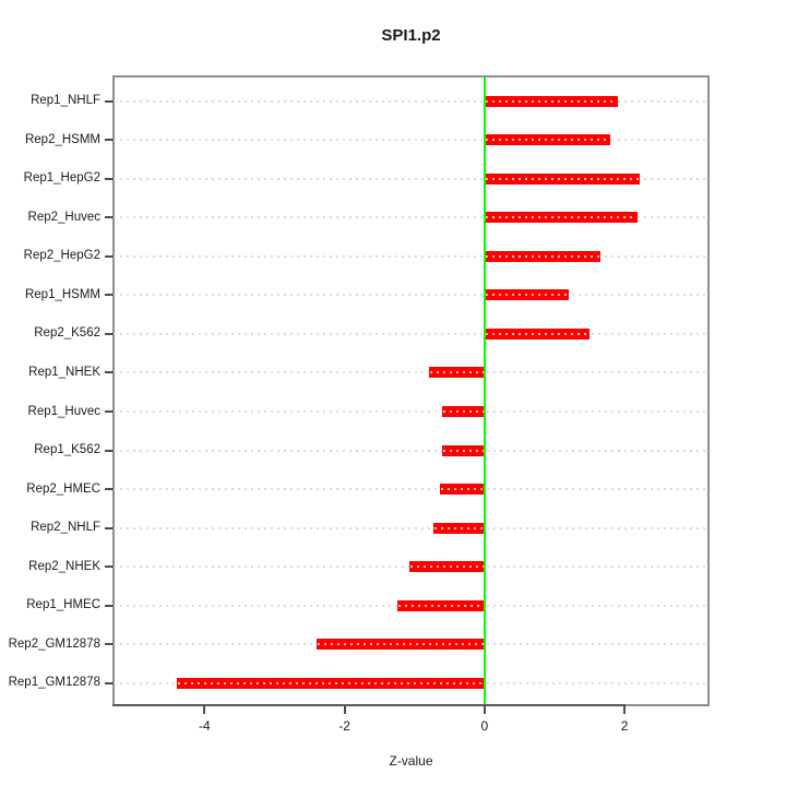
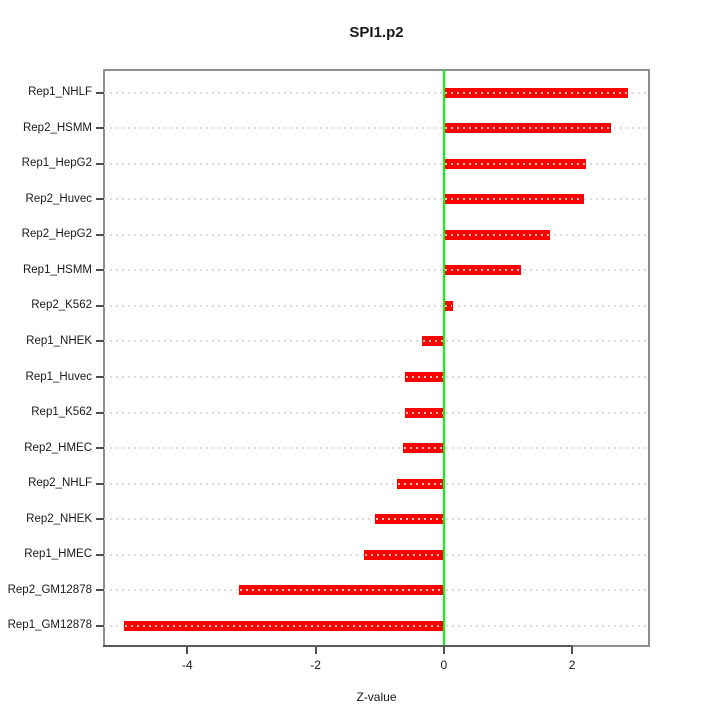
Rep1_NHLF: 1.9 -> 2.9
Rep2_HSMM: 1.8 -> 2.6
Rep2_K562: 1.5 -> 0.1
Rep1_NHEK: -0.8 -> -0.3
Rep2_GM12878: -2.4 -> -3.2
Rep1_GM12878: -4.4 -> -5.0
